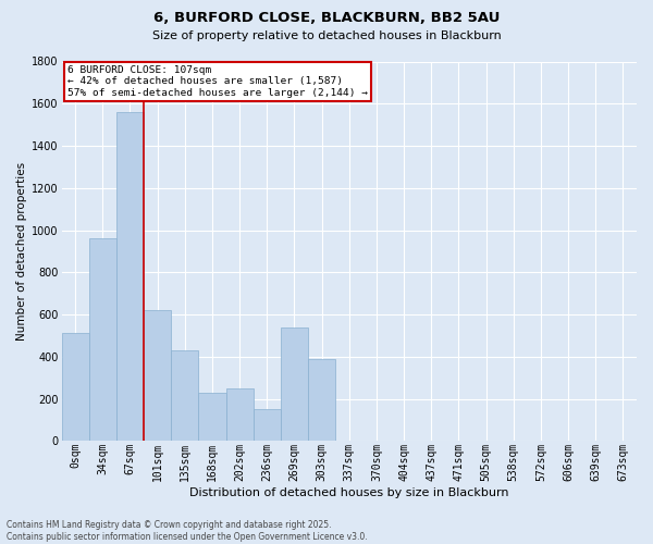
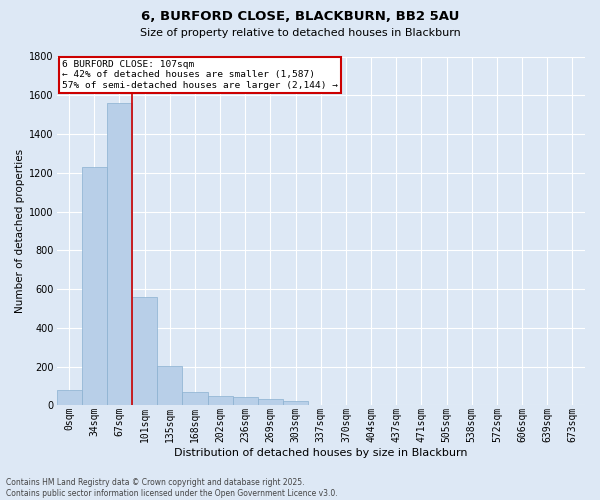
0sqm: 510 -> 80
34sqm: 960 -> 1230
101sqm: 620 -> 560
135sqm: 430 -> 200
168sqm: 230 -> 70
202sqm: 250 -> 50
236sqm: 150 -> 40
269sqm: 540 -> 30
303sqm: 390 -> 20
